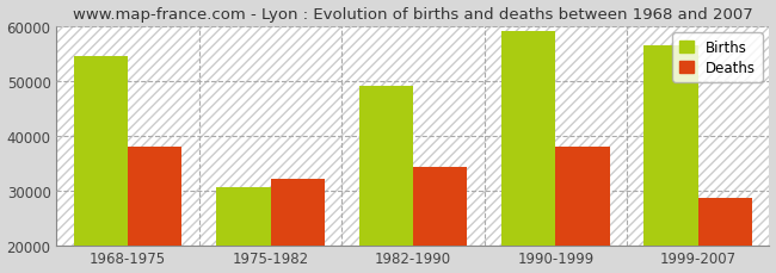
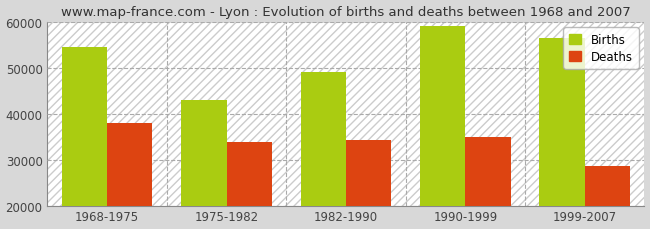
Births/1975-1982: 30500 -> 43000
Deaths/1975-1982: 32000 -> 33800
Deaths/1990-1999: 38000 -> 35000
